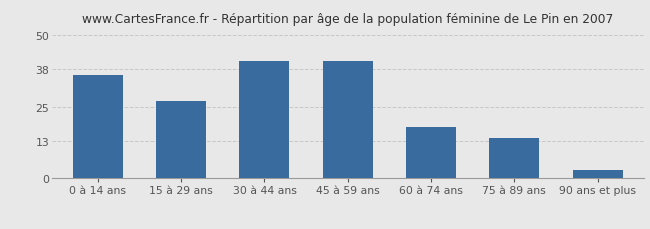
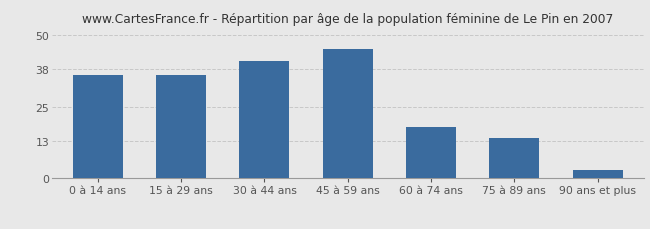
15 à 29 ans: 27 -> 36
45 à 59 ans: 41 -> 45
